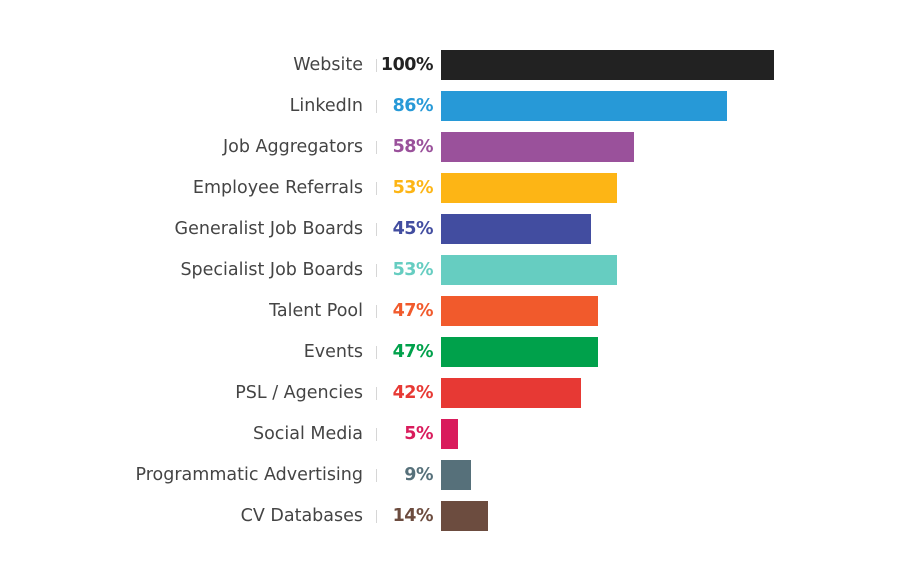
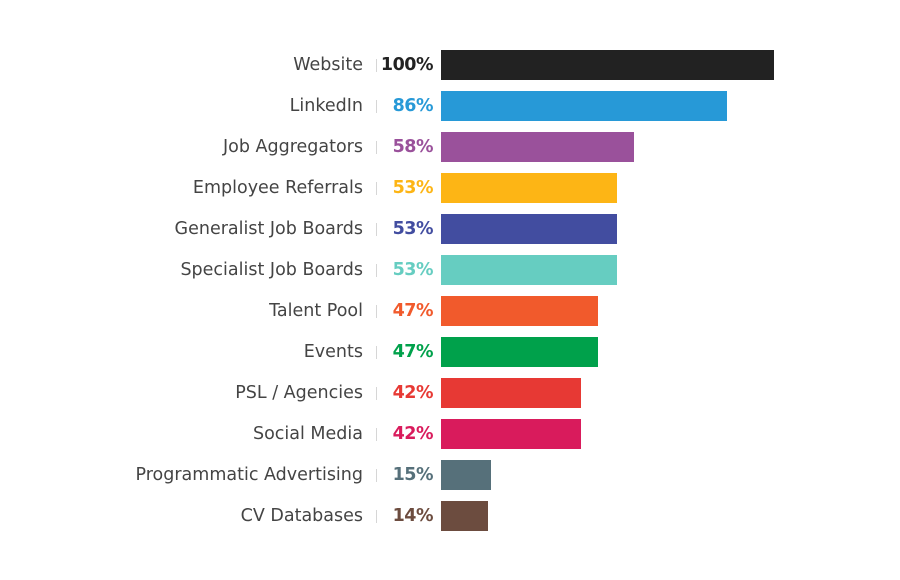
Generalist Job Boards: 45% -> 53%
Social Media: 5% -> 42%
Programmatic Advertising: 9% -> 15%
